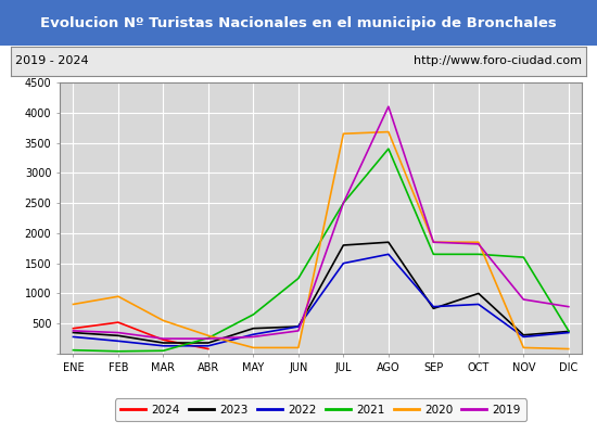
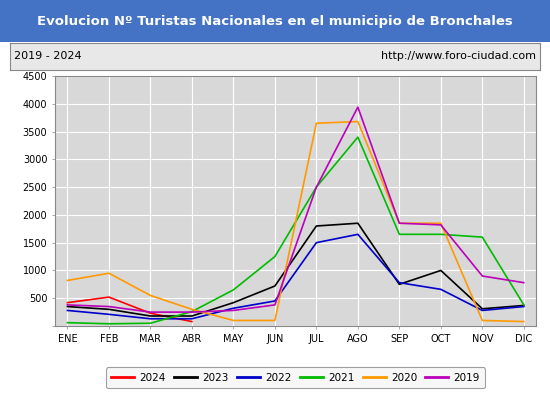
2023/JUN: 450 -> 720
2019/AGO: 4100 -> 3940
2022/OCT: 820 -> 660
